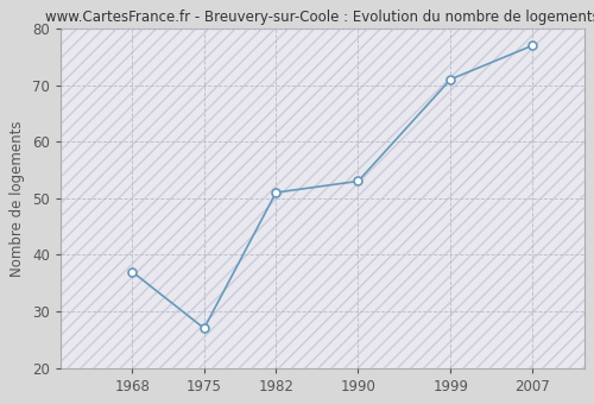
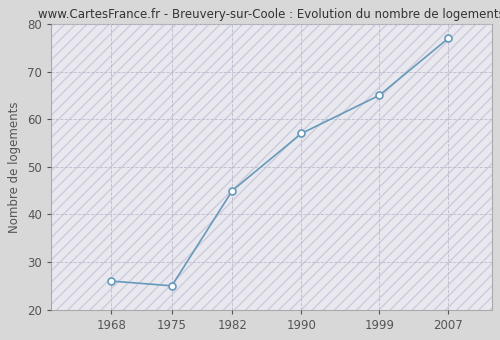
1968: 37 -> 26
1975: 27 -> 25
1982: 51 -> 45
1990: 53 -> 57
1999: 71 -> 65
